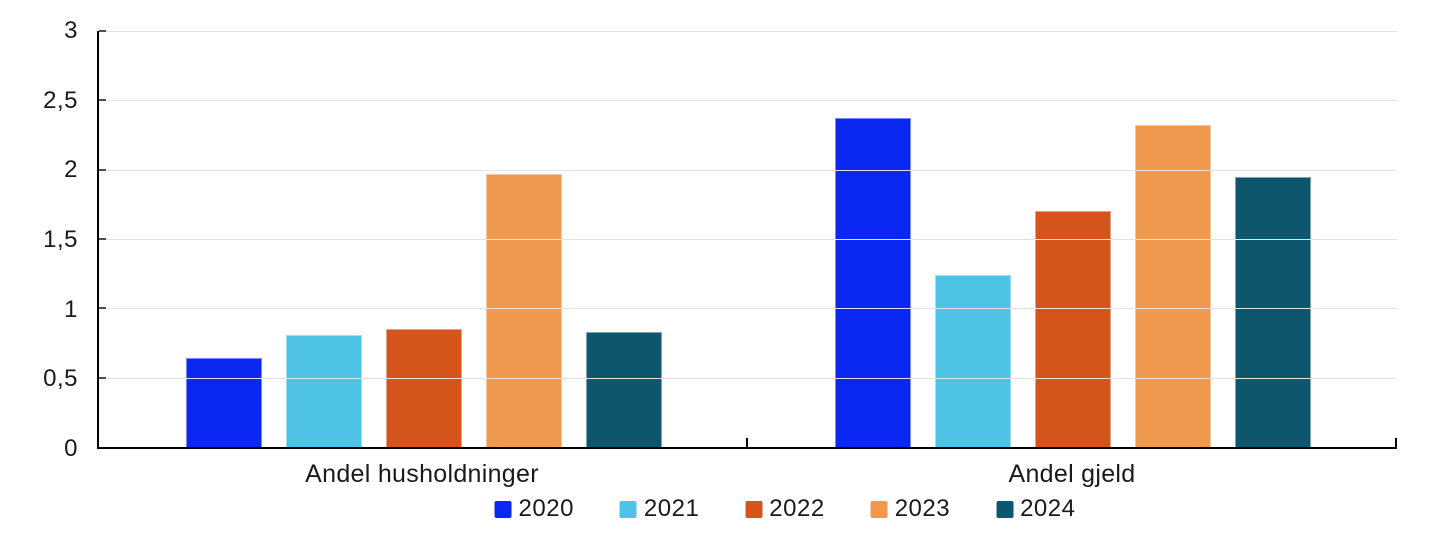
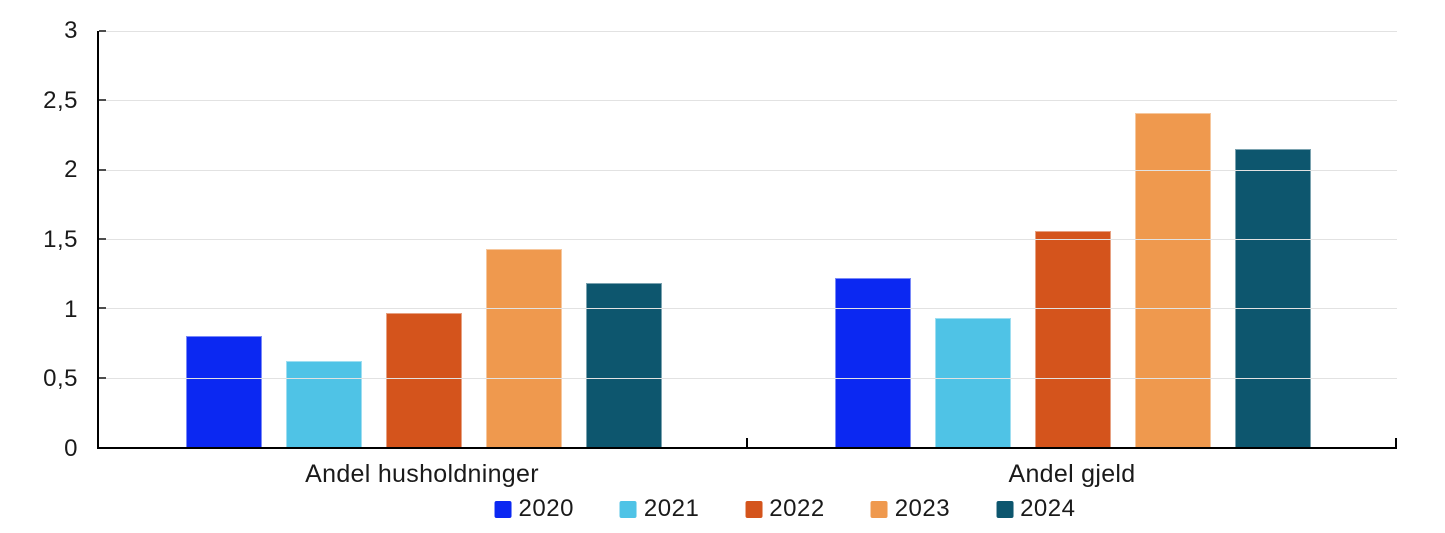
2020/Andel husholdninger: 0,64 -> 0,80
2021/Andel husholdninger: 0,81 -> 0,62
2022/Andel husholdninger: 0,85 -> 0,97
2023/Andel husholdninger: 1,97 -> 1,43
2024/Andel husholdninger: 0,83 -> 1,18
2020/Andel gjeld: 2,37 -> 1,22
2021/Andel gjeld: 1,24 -> 0,93
2022/Andel gjeld: 1,70 -> 1,56
2023/Andel gjeld: 2,32 -> 2,41
2024/Andel gjeld: 1,95 -> 2,15
